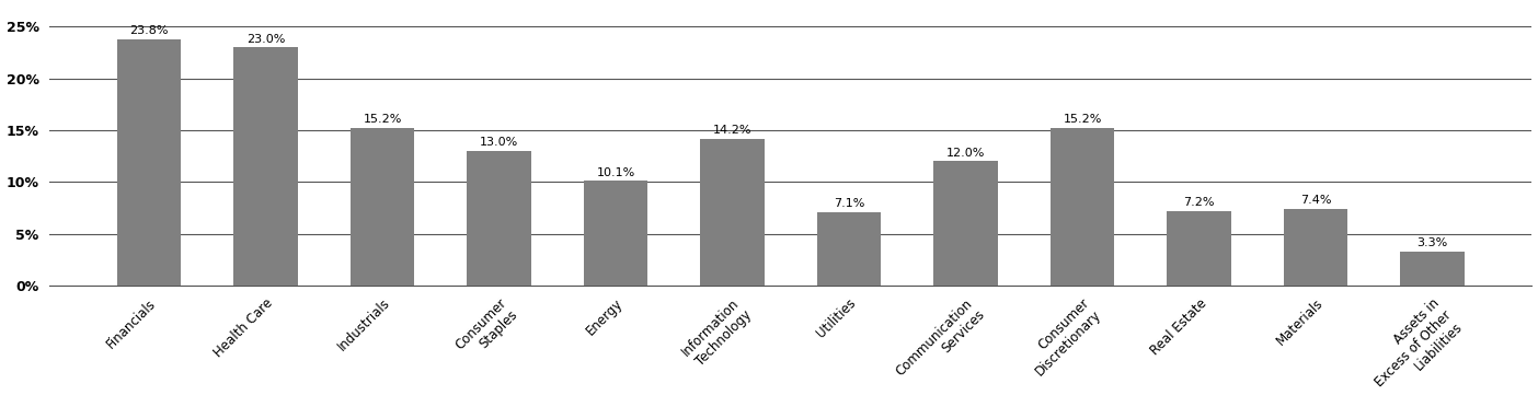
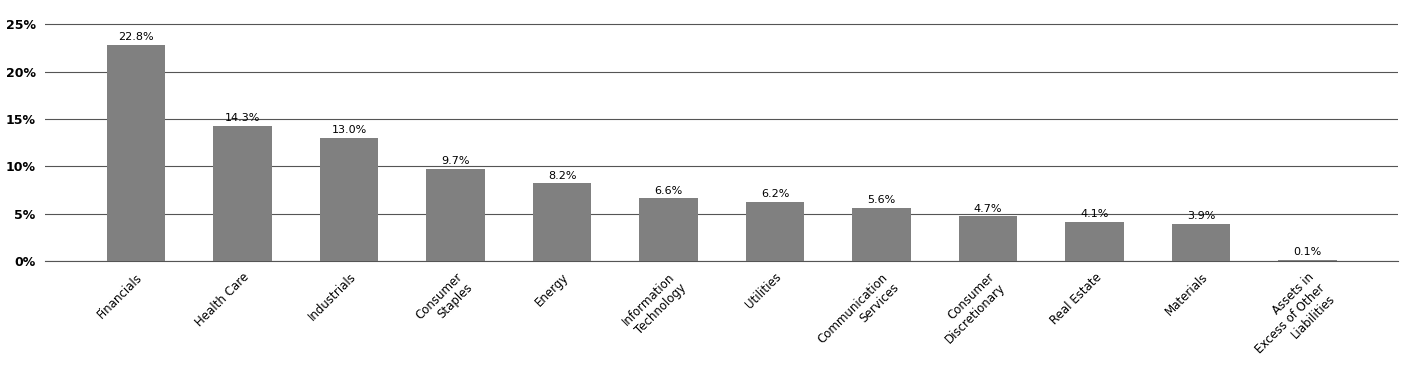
Financials: 23.8% -> 22.8%
Health Care: 23.0% -> 14.3%
Industrials: 15.2% -> 13.0%
Consumer Staples: 13.0% -> 9.7%
Energy: 10.1% -> 8.2%
Information Technology: 14.2% -> 6.6%
Utilities: 7.1% -> 6.2%
Communication Services: 12.0% -> 5.6%
Consumer Discretionary: 15.2% -> 4.7%
Real Estate: 7.2% -> 4.1%
Materials: 7.4% -> 3.9%
Assets in Excess of Other Liabilities: 3.3% -> 0.1%
